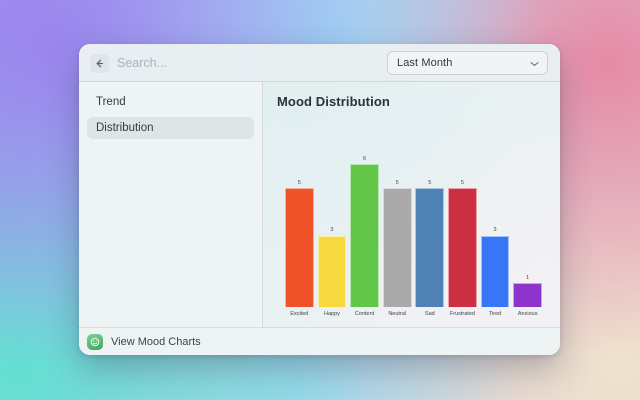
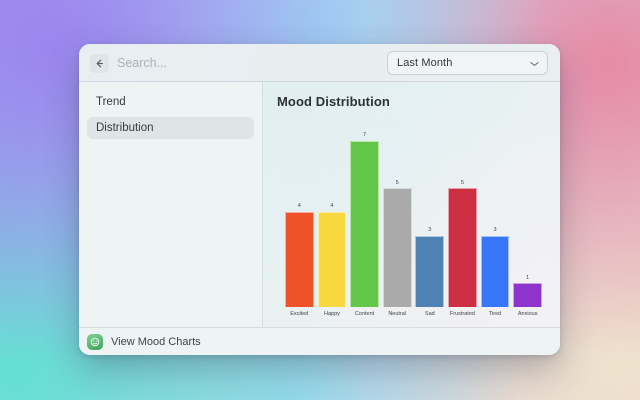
Excited: 5 -> 4
Happy: 3 -> 4
Content: 6 -> 7
Sad: 5 -> 3
